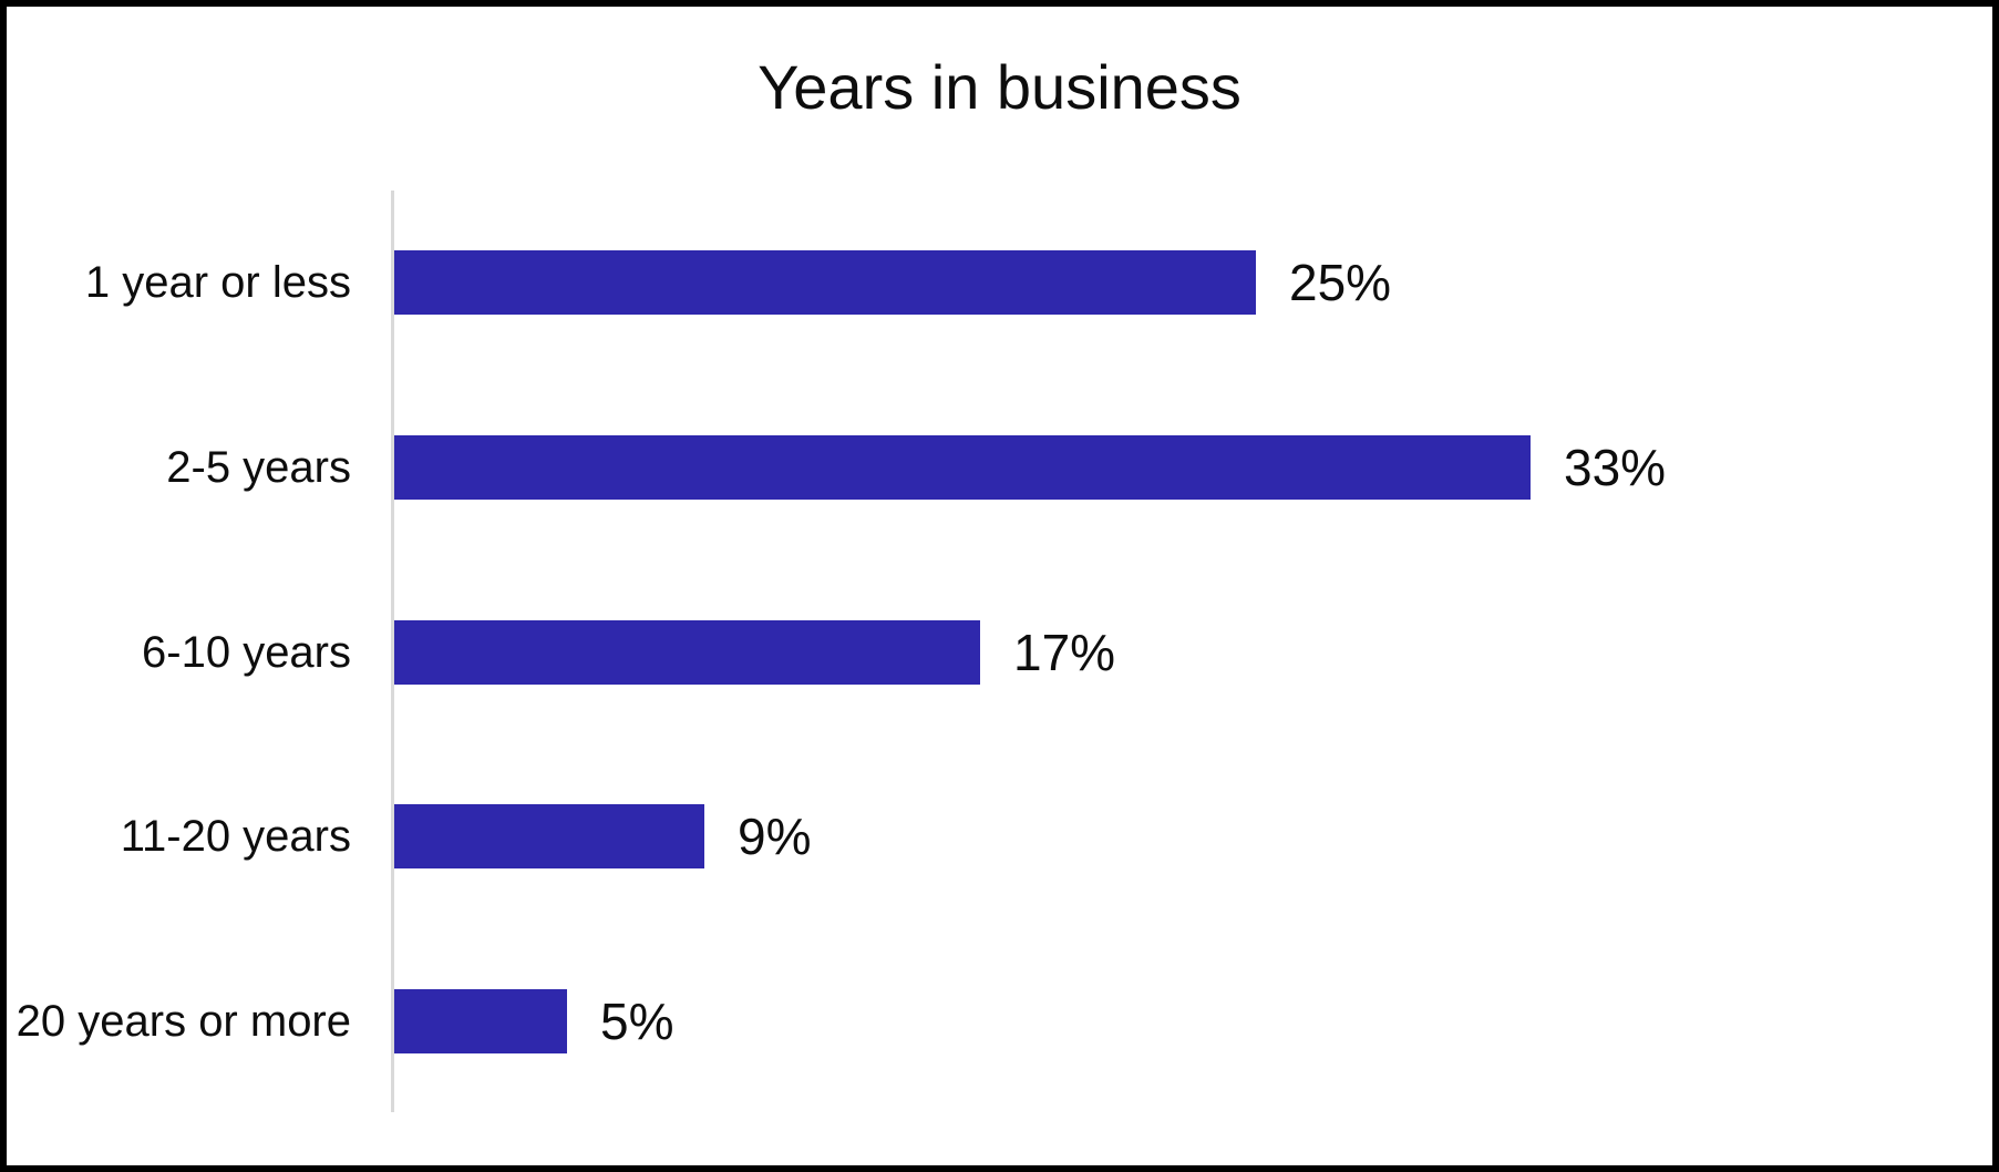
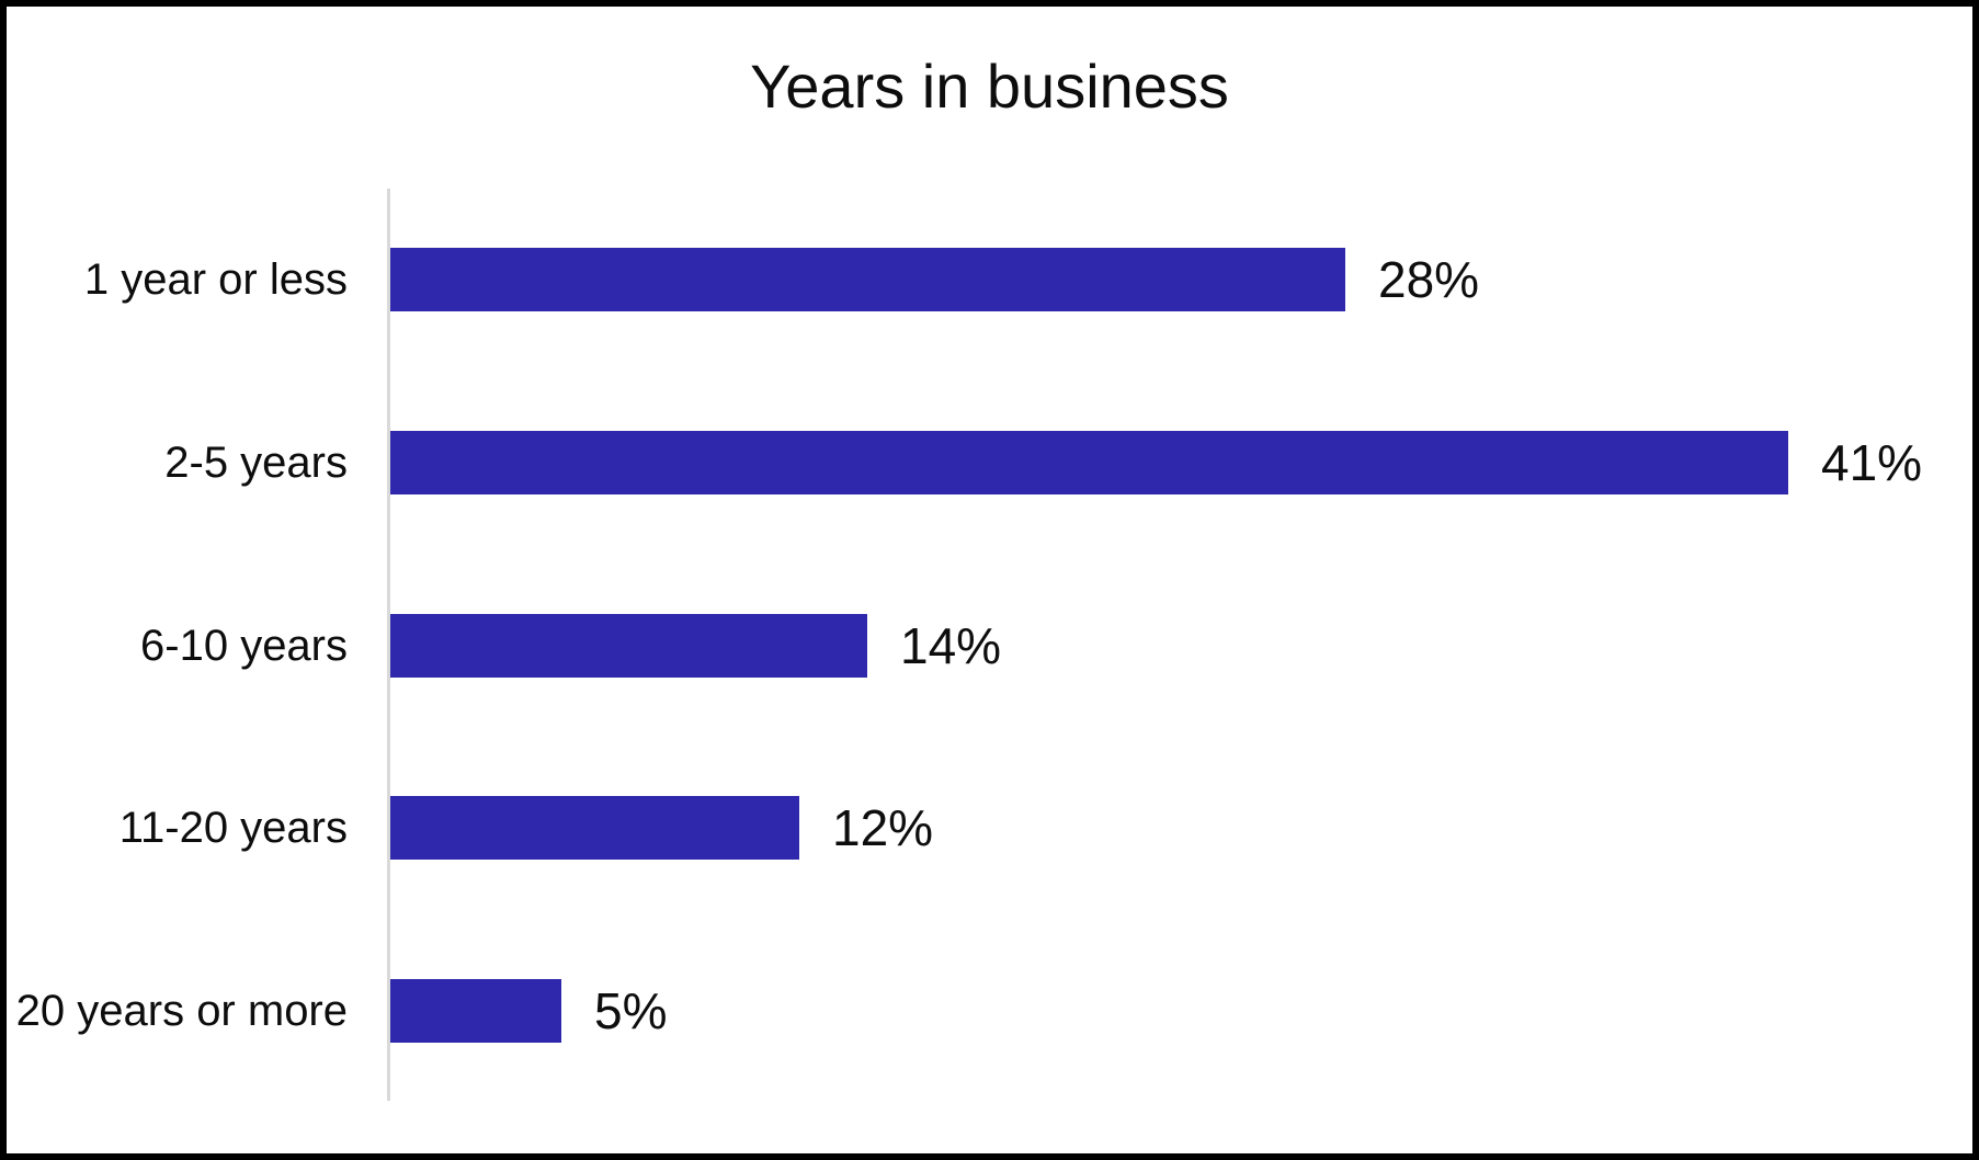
1 year or less: 25% -> 28%
2-5 years: 33% -> 41%
6-10 years: 17% -> 14%
11-20 years: 9% -> 12%
